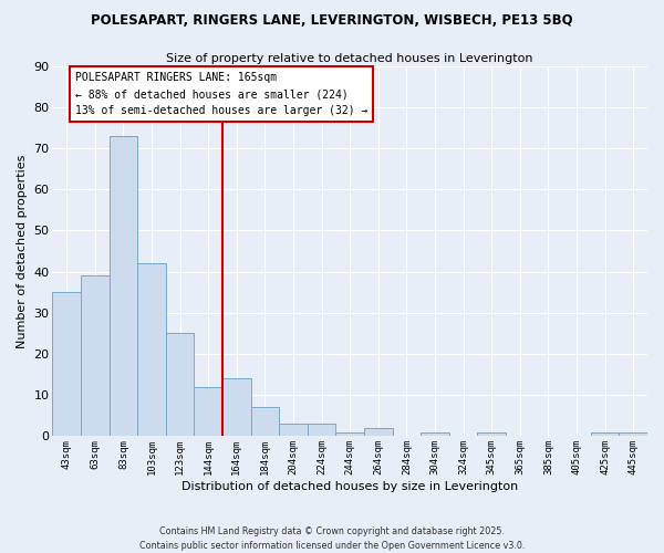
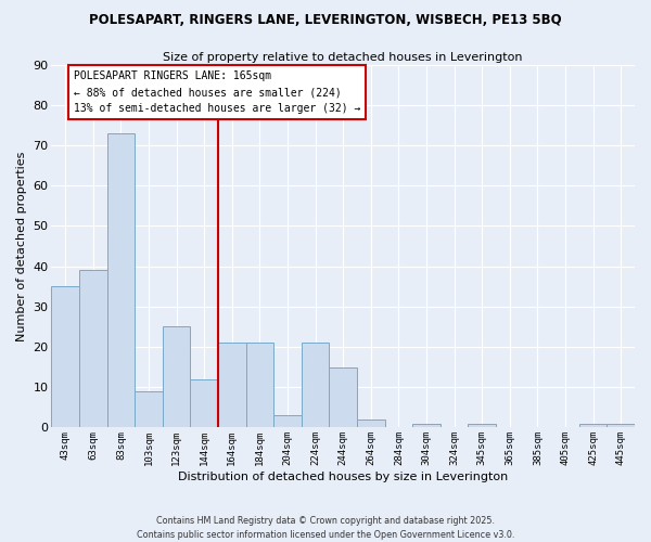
103sqm: 42 -> 9
164sqm: 14 -> 21
184sqm: 7 -> 21
224sqm: 3 -> 21
244sqm: 1 -> 15
